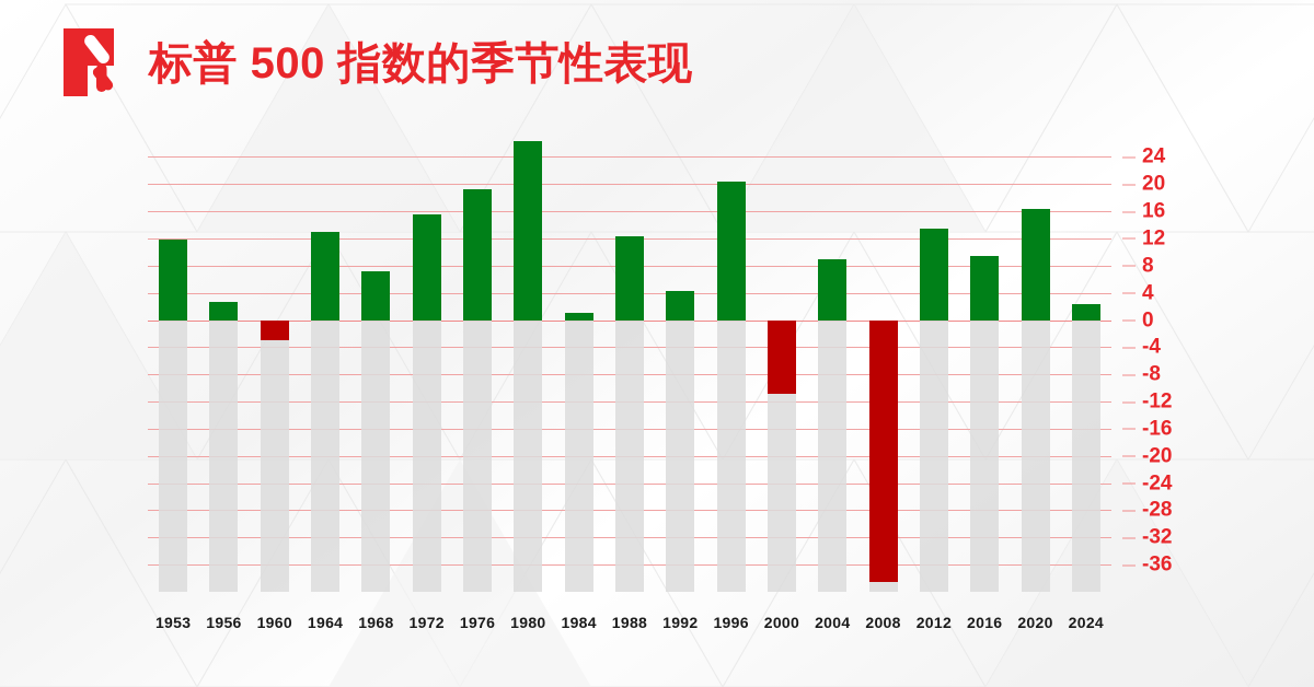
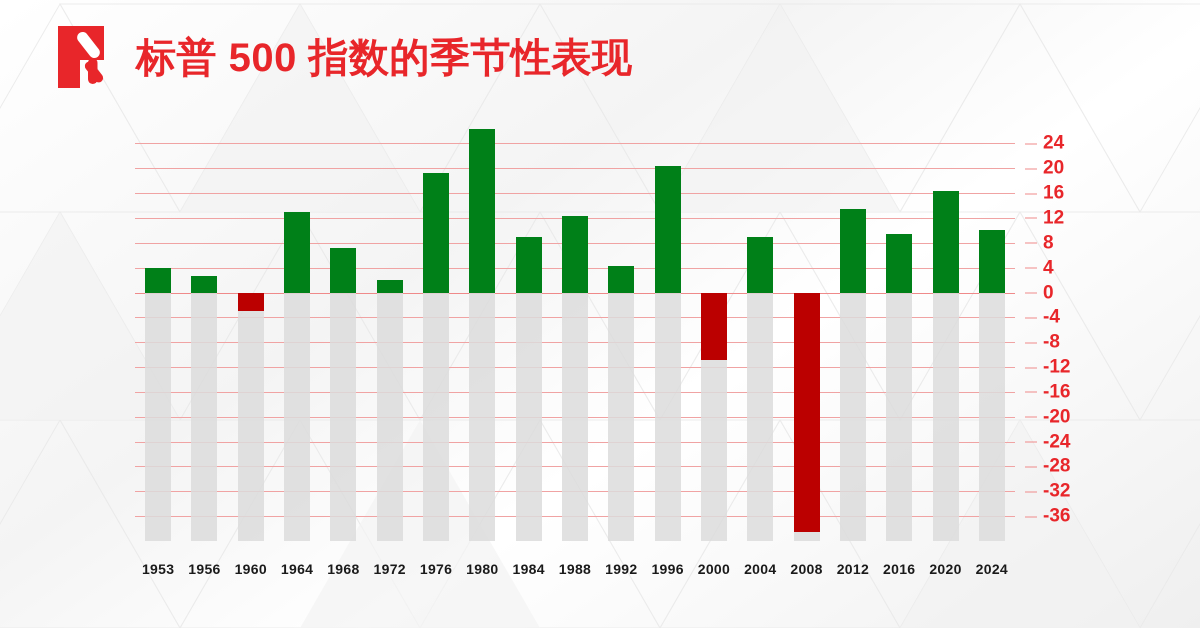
1953: 12 -> 4
1972: 16 -> 2
1984: 1 -> 9
2024: 2 -> 10
